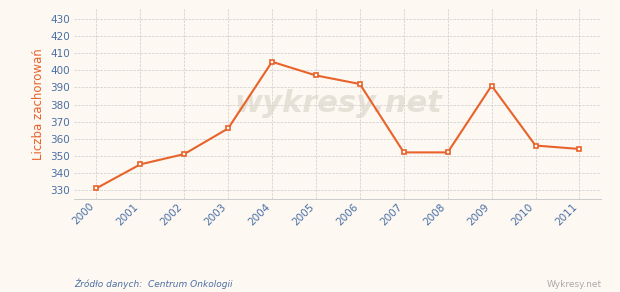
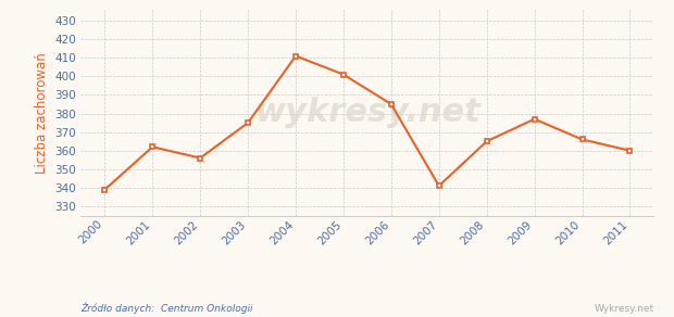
2000: 331 -> 339
2001: 345 -> 362
2002: 351 -> 356
2003: 366 -> 375
2004: 405 -> 411
2005: 397 -> 401
2006: 392 -> 385
2007: 352 -> 341
2008: 352 -> 365
2009: 391 -> 377
2010: 356 -> 366
2011: 354 -> 360
